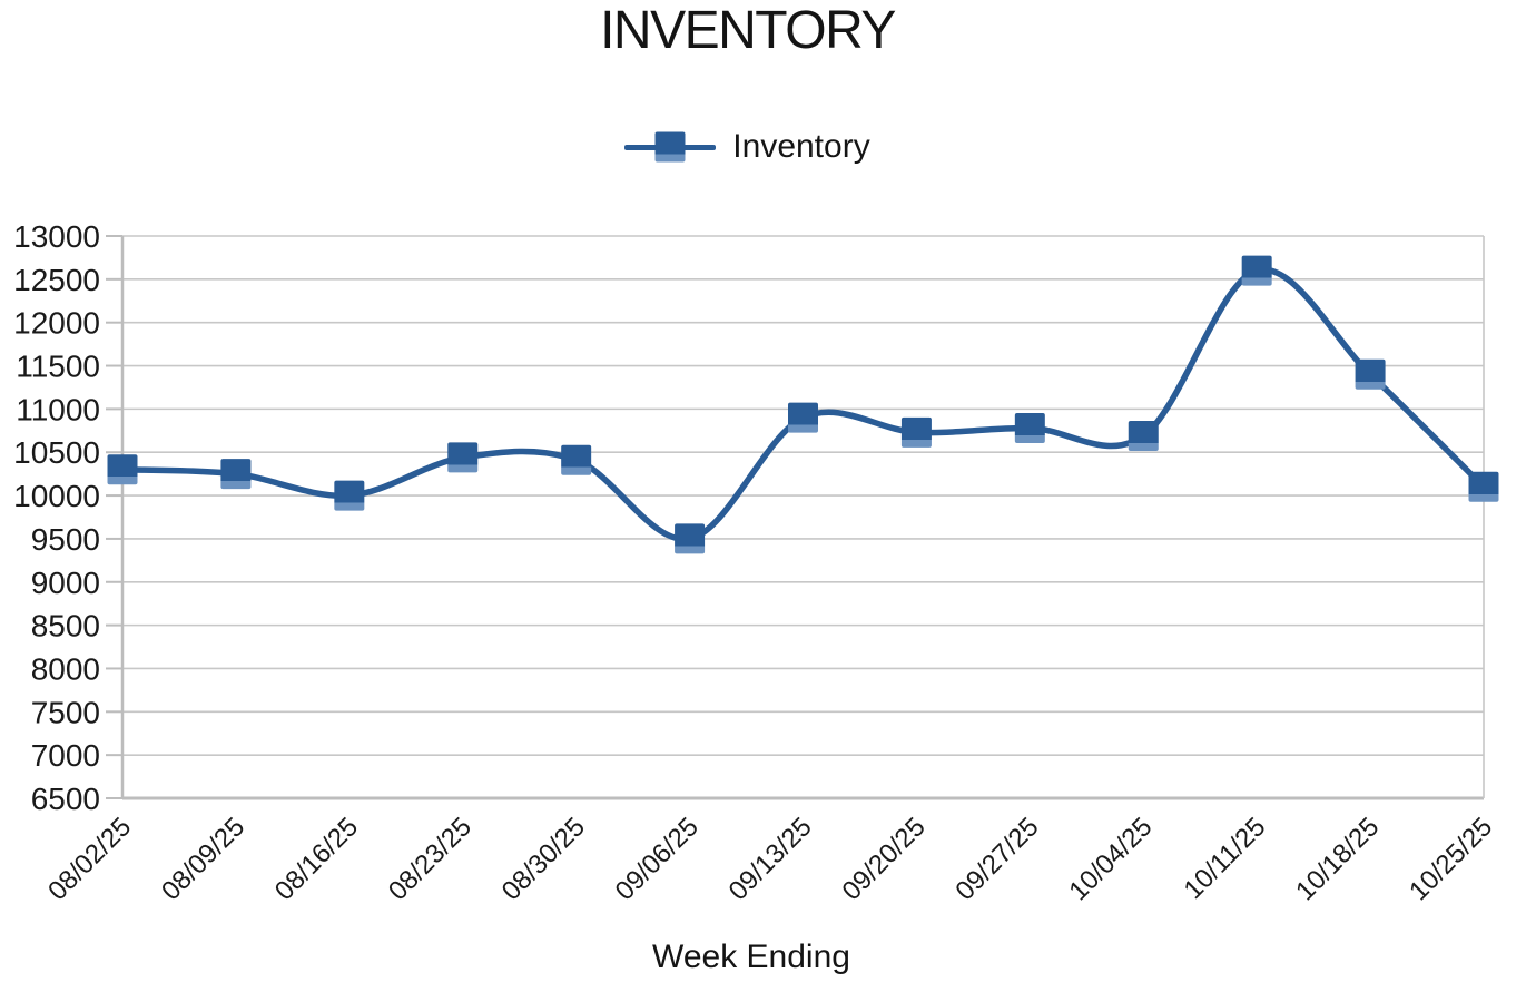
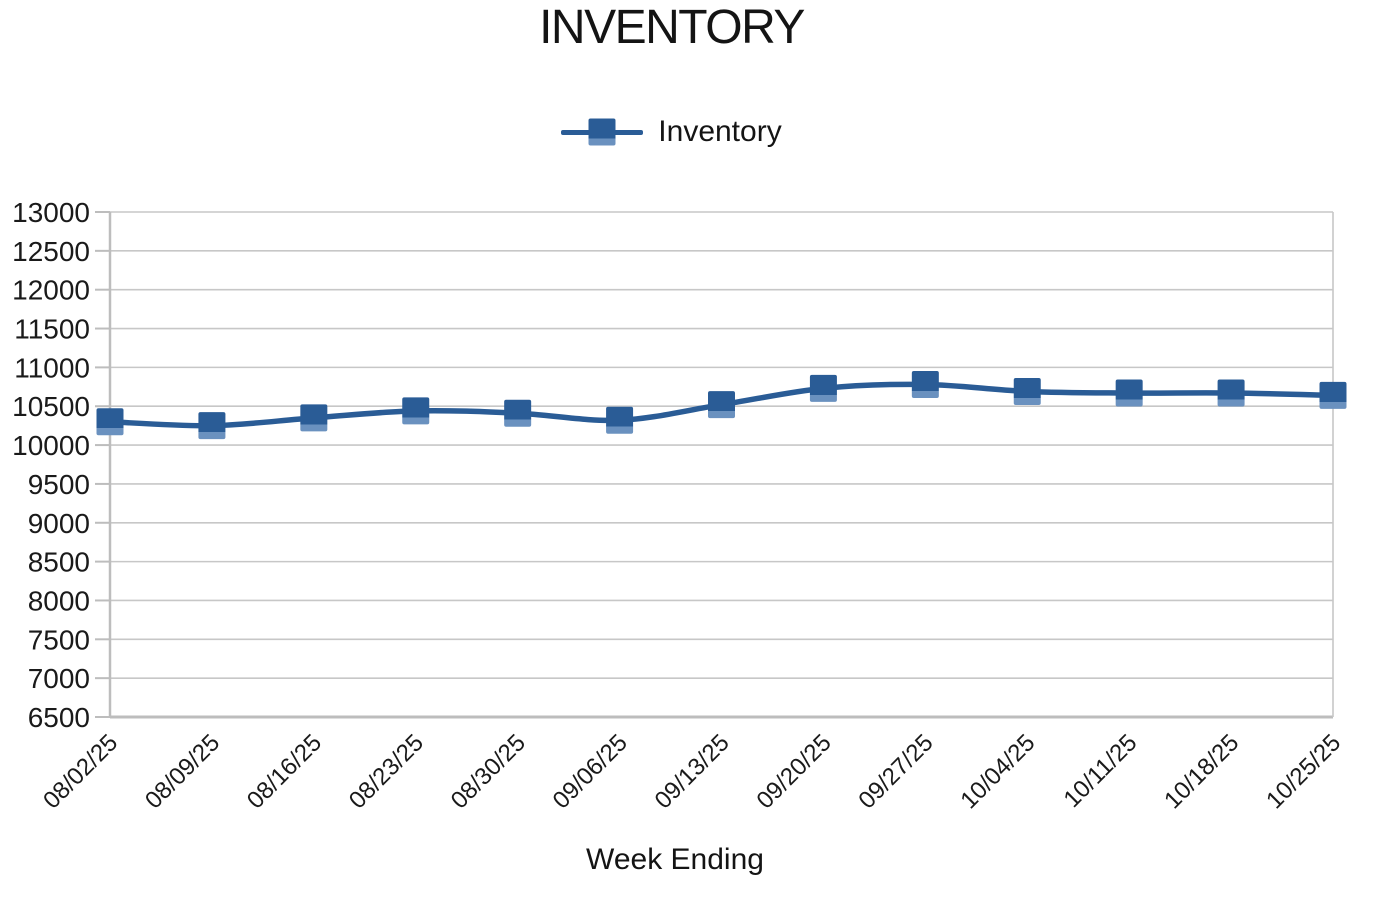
08/16/25: 10000 -> 10400
09/06/25: 9500 -> 10300
09/13/25: 10900 -> 10500
10/11/25: 12600 -> 10700
10/18/25: 11400 -> 10700
10/25/25: 10100 -> 10600
